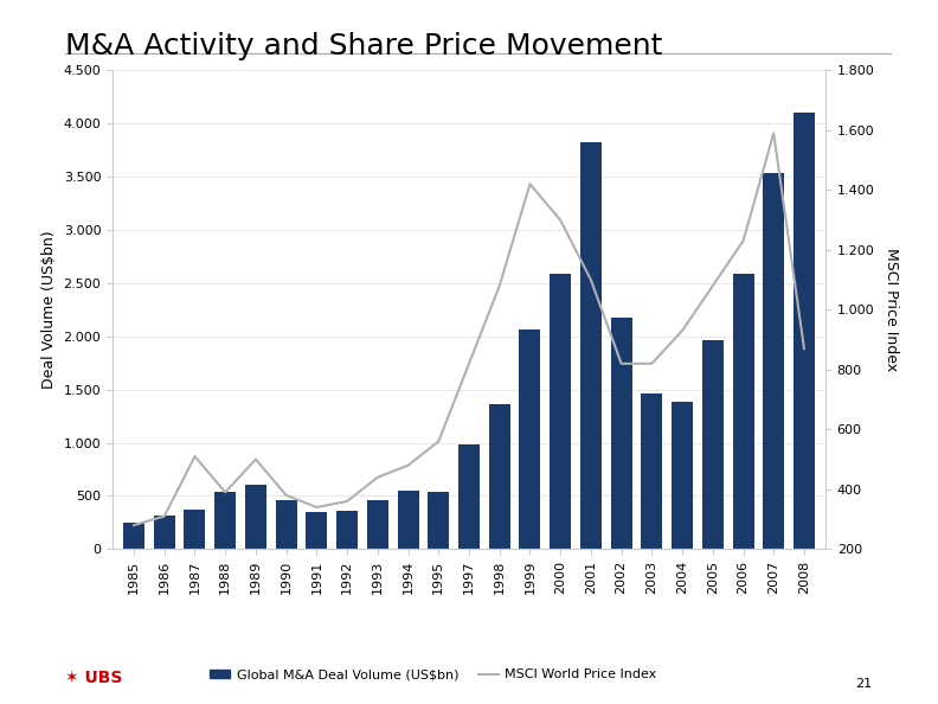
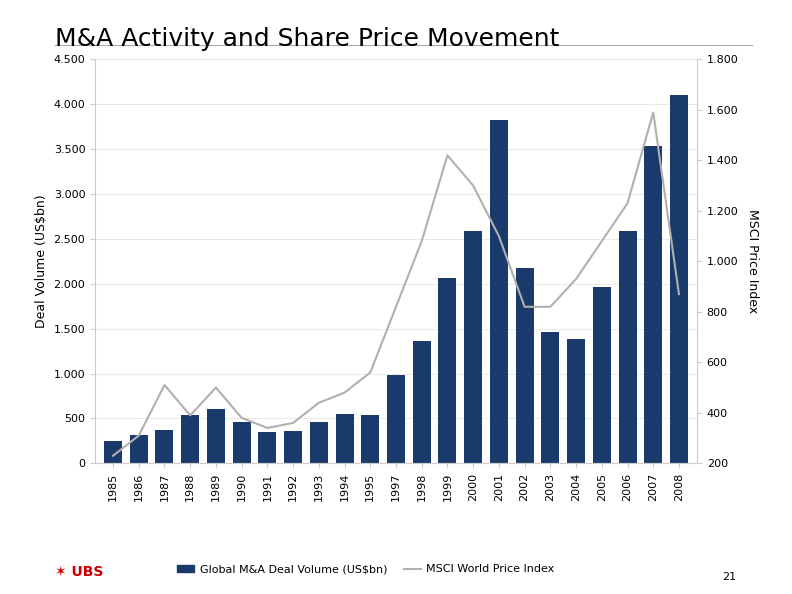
MSCI World Price Index/1985: 280 -> 230
